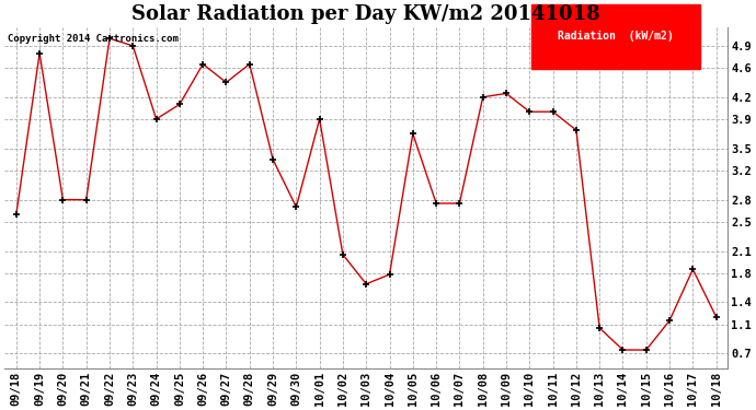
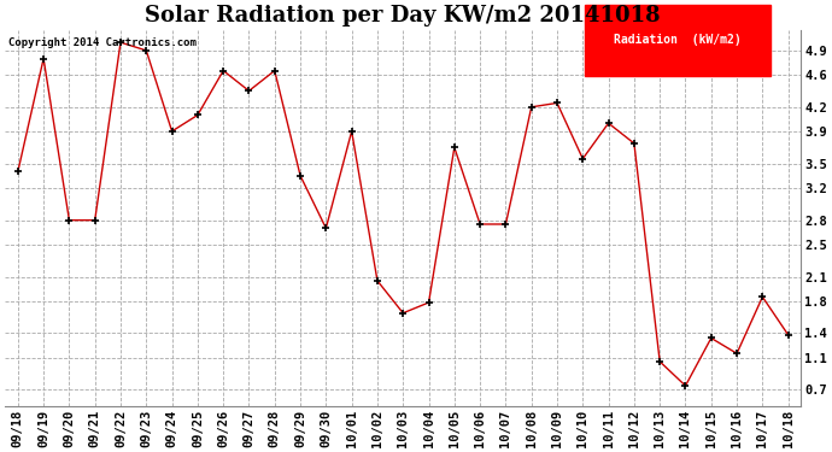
09/18: 2.60 -> 3.40
10/10: 4.00 -> 3.56
10/15: 0.75 -> 1.34
10/18: 1.20 -> 1.38
